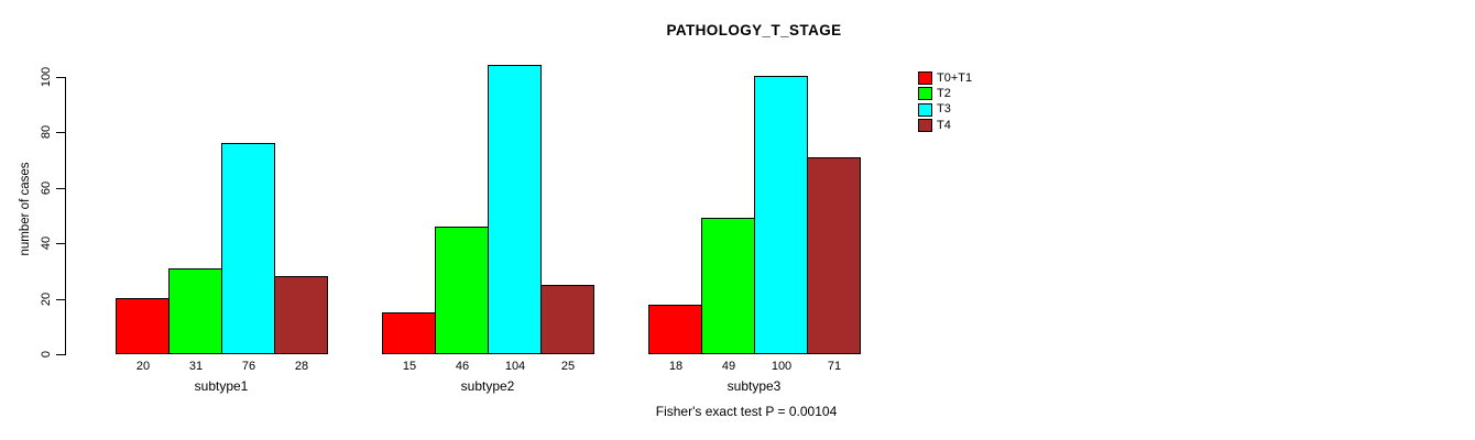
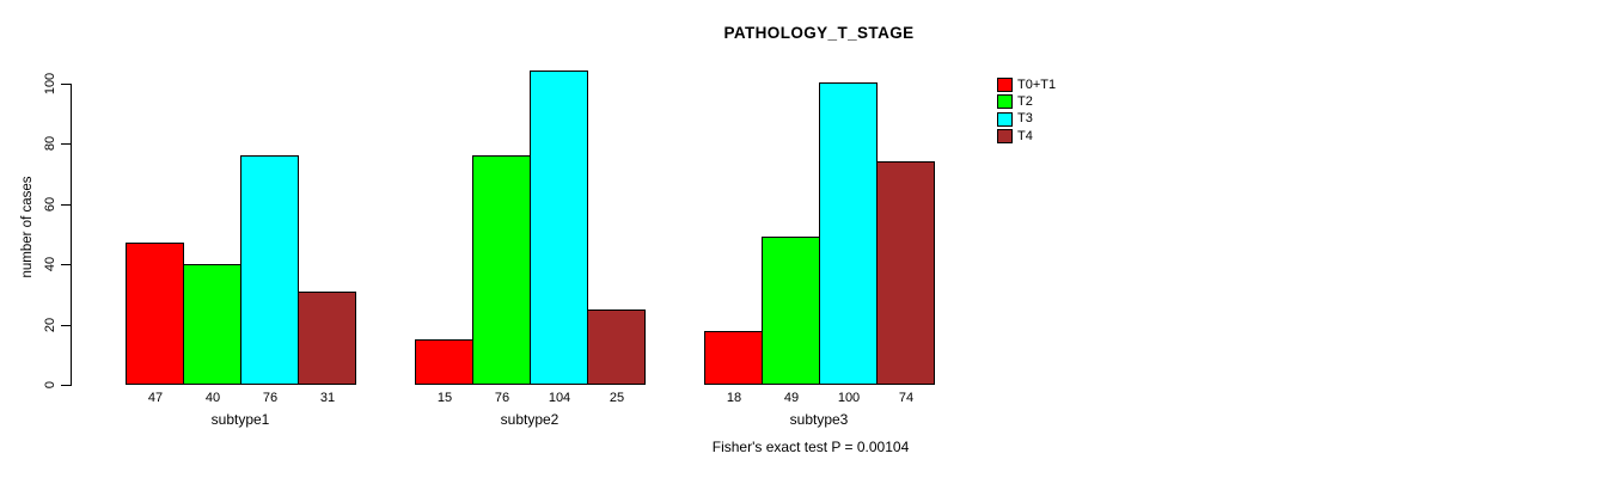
T0+T1/subtype1: 20 -> 47
T2/subtype1: 31 -> 40
T4/subtype1: 28 -> 31
T2/subtype2: 46 -> 76
T4/subtype3: 71 -> 74
